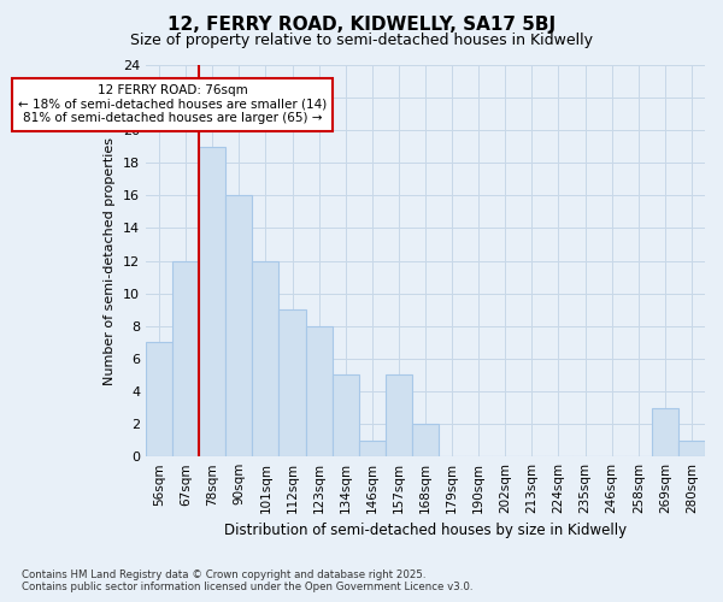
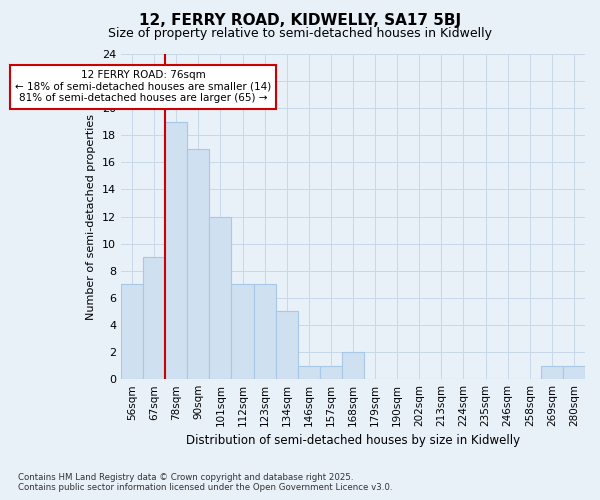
67sqm: 12 -> 9
90sqm: 16 -> 17
112sqm: 9 -> 7
123sqm: 8 -> 7
157sqm: 5 -> 1
269sqm: 3 -> 1
